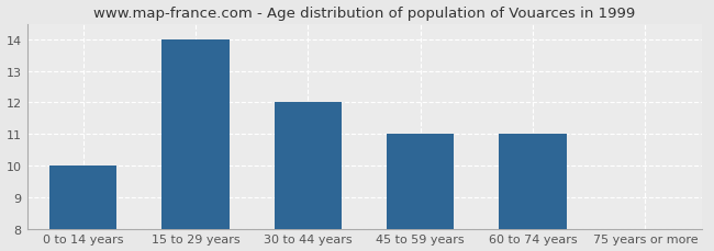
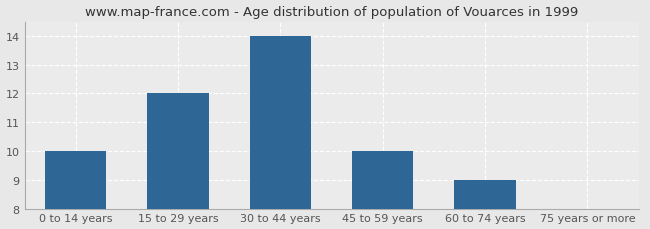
15 to 29 years: 14 -> 12
30 to 44 years: 12 -> 14
45 to 59 years: 11 -> 10
60 to 74 years: 11 -> 9
